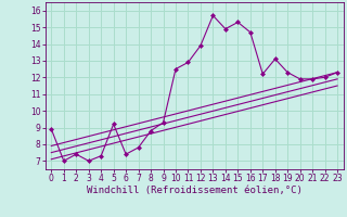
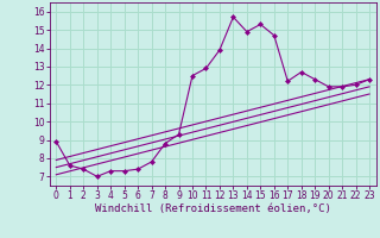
1: 7.0 -> 7.6
5: 9.2 -> 7.3
18: 13.1 -> 12.7
